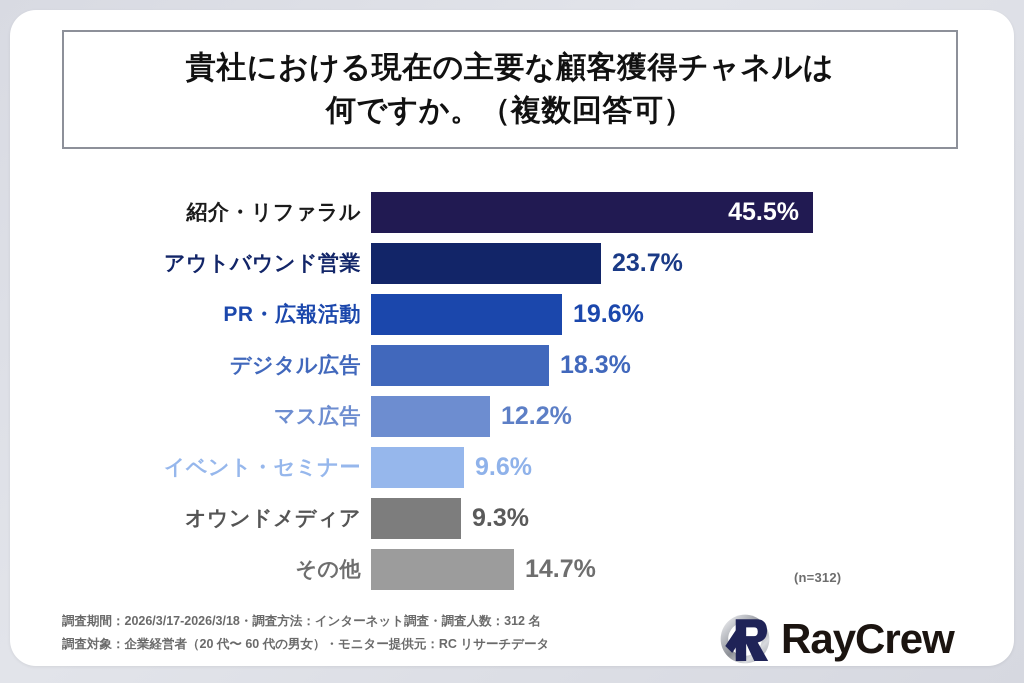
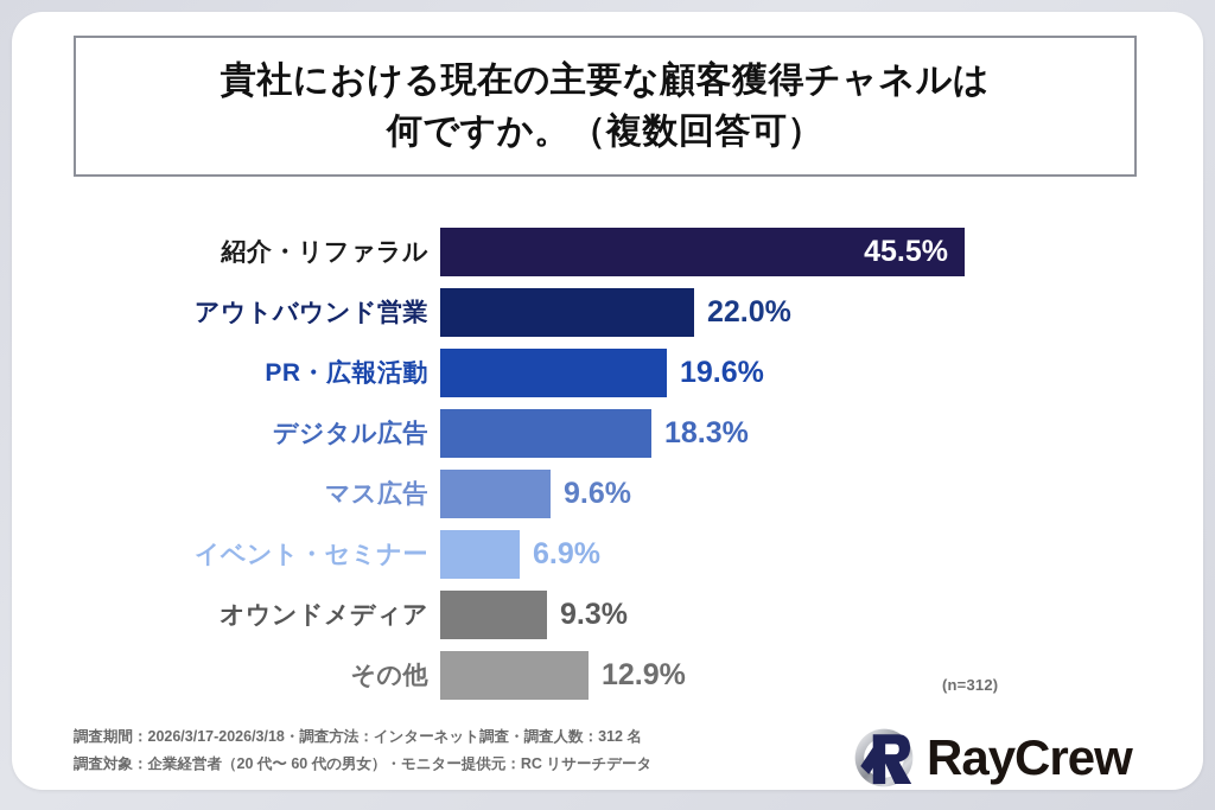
アウトバウンド営業: 23.7% -> 22.0%
マス広告: 12.2% -> 9.6%
イベント・セミナー: 9.6% -> 6.9%
その他: 14.7% -> 12.9%
